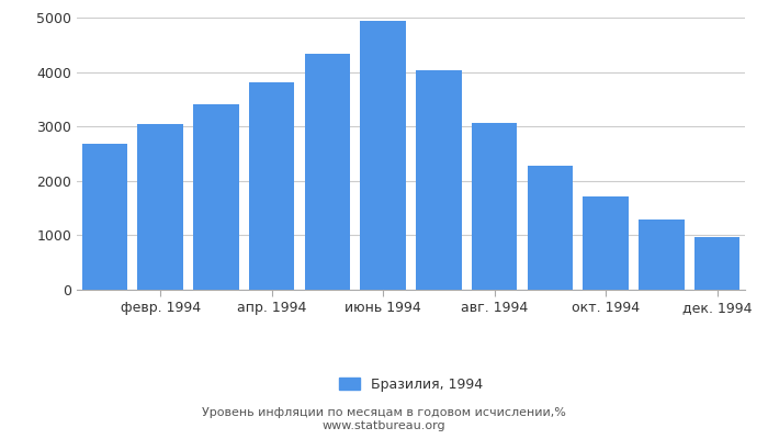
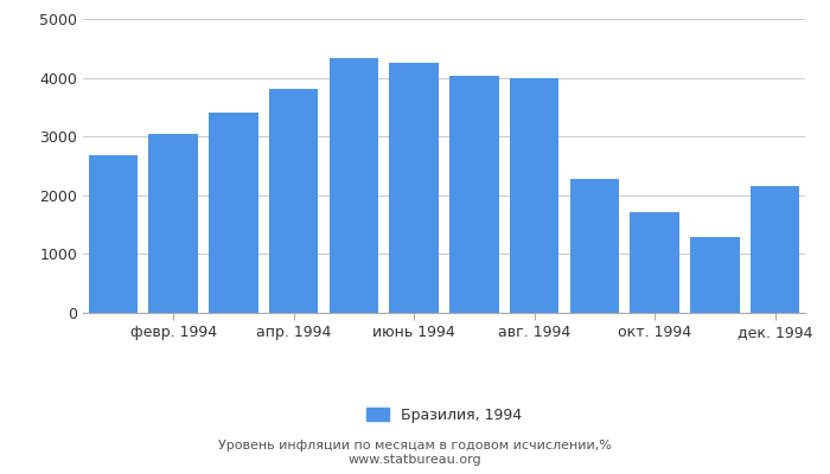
июнь 1994: 4930 -> 4250
авг. 1994: 3060 -> 4000
дек. 1994: 960 -> 2150
